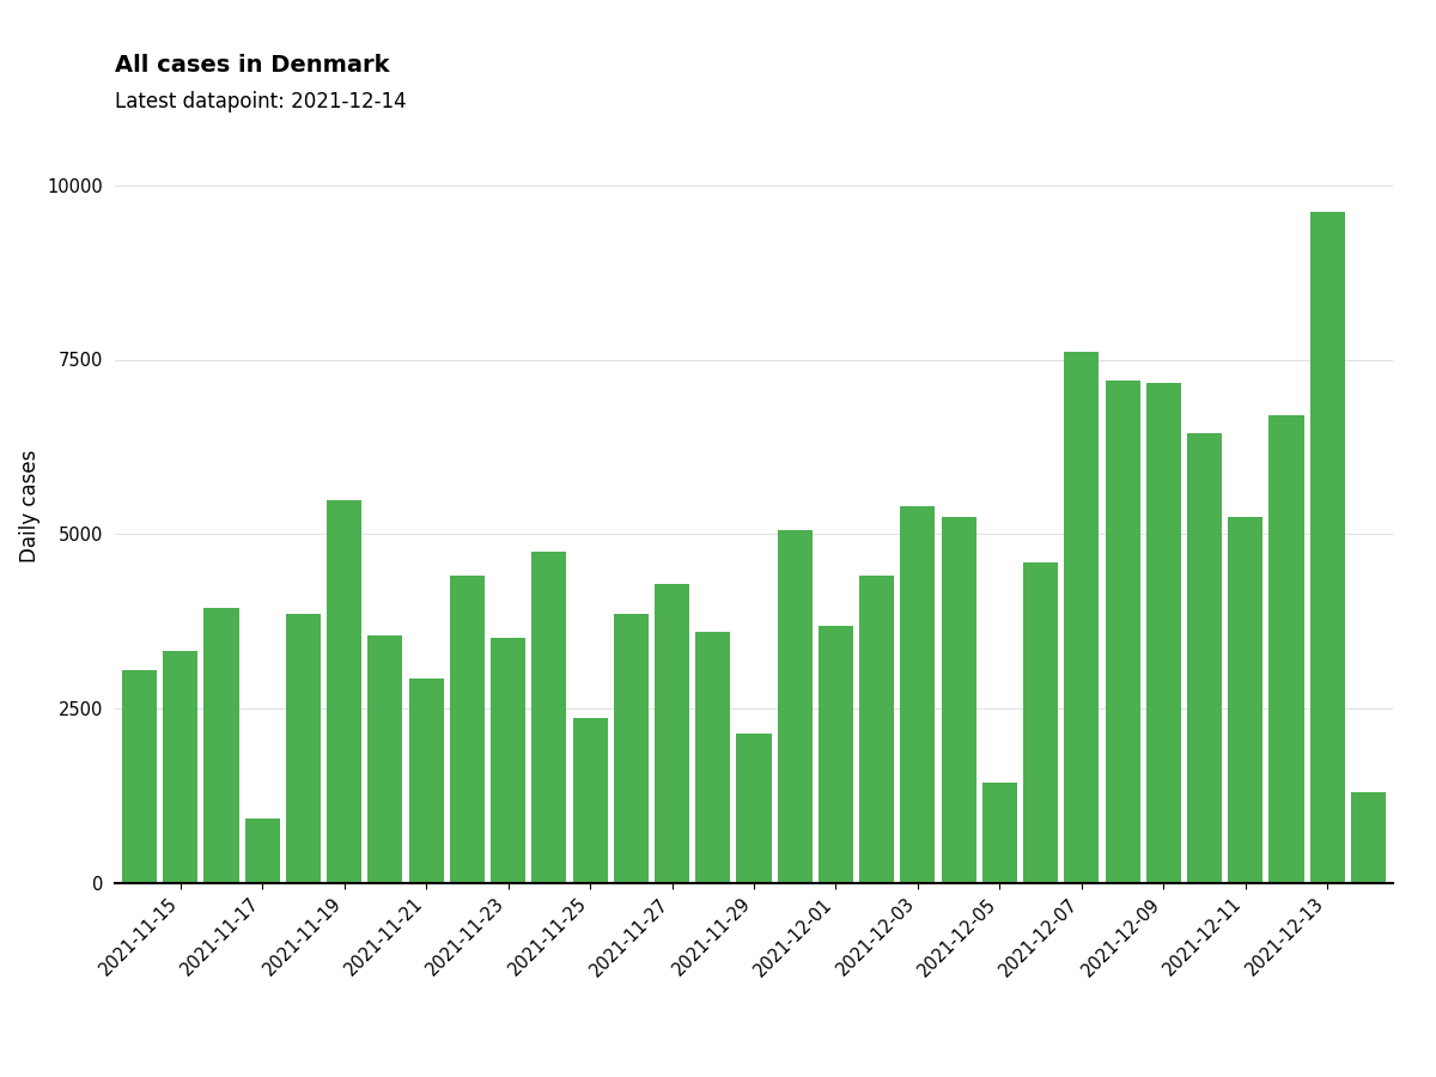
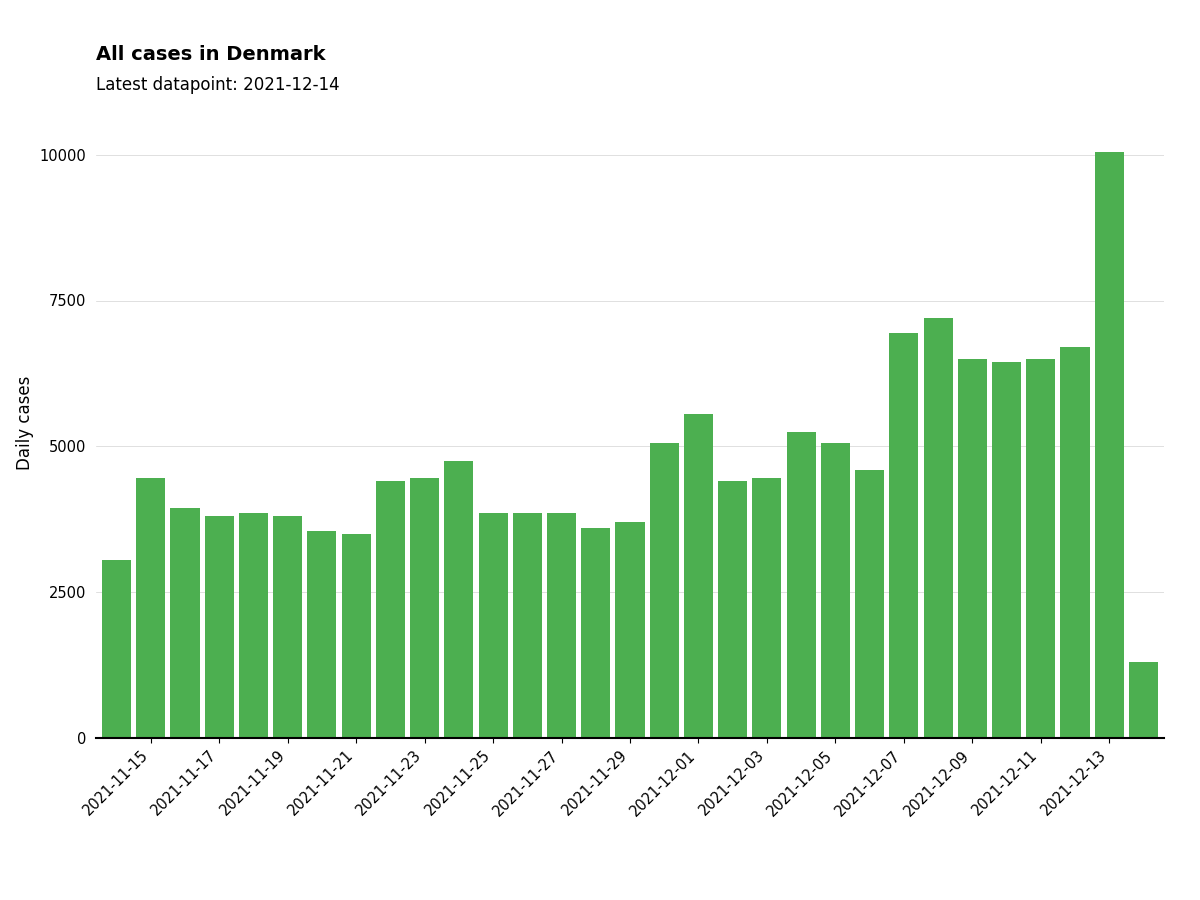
2021-11-15: 3320 -> 4450
2021-11-17: 920 -> 3800
2021-11-19: 5480 -> 3800
2021-11-21: 2940 -> 3500
2021-11-23: 3520 -> 4450
2021-11-25: 2360 -> 3850
2021-11-27: 4280 -> 3850
2021-11-29: 2140 -> 3700
2021-12-01: 3680 -> 5550
2021-12-03: 5400 -> 4450
2021-12-05: 1440 -> 5050
2021-12-07: 7620 -> 6950
2021-12-09: 7160 -> 6500
2021-12-11: 5240 -> 6500
2021-12-13: 9620 -> 10050
